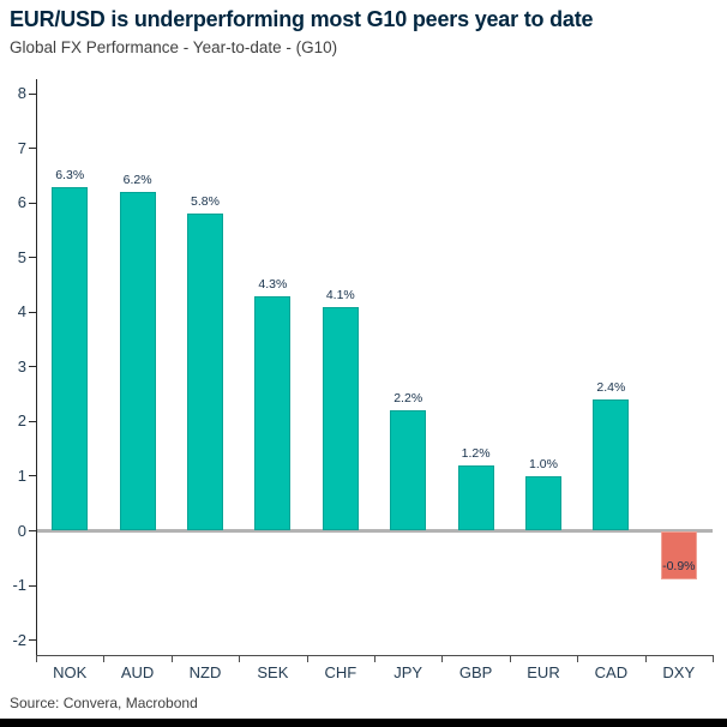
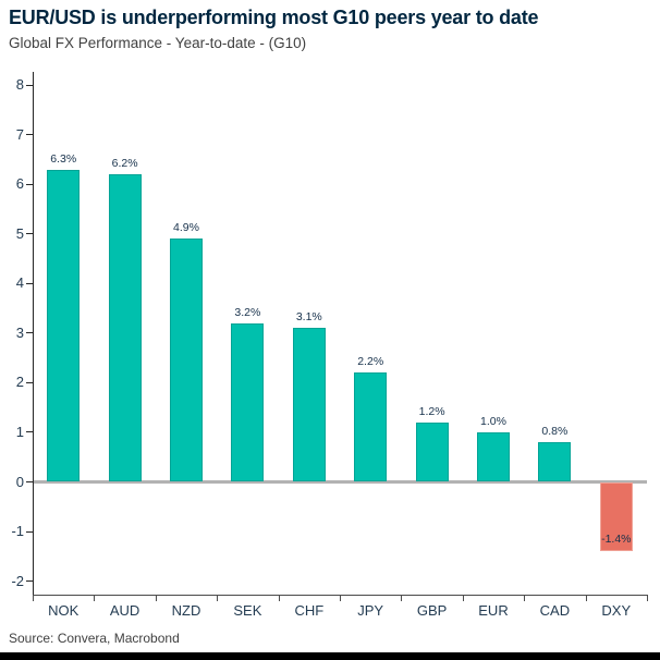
NZD: 5.8% -> 4.9%
SEK: 4.3% -> 3.2%
CHF: 4.1% -> 3.1%
CAD: 2.4% -> 0.8%
DXY: -0.9% -> -1.4%
